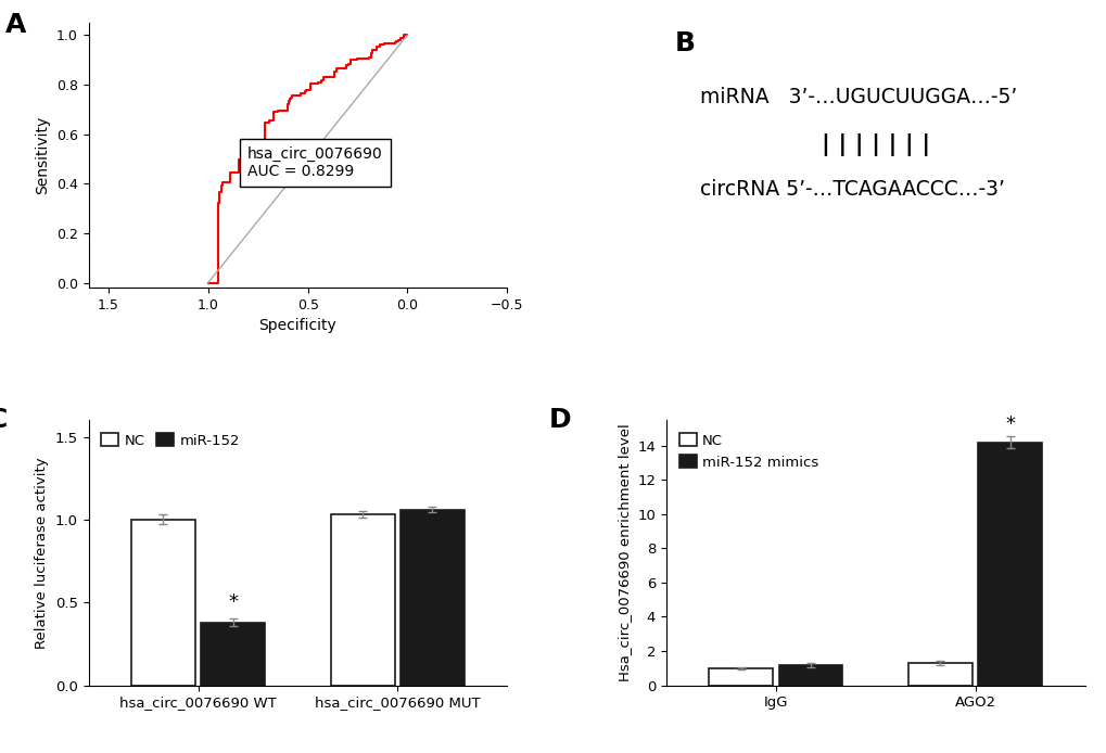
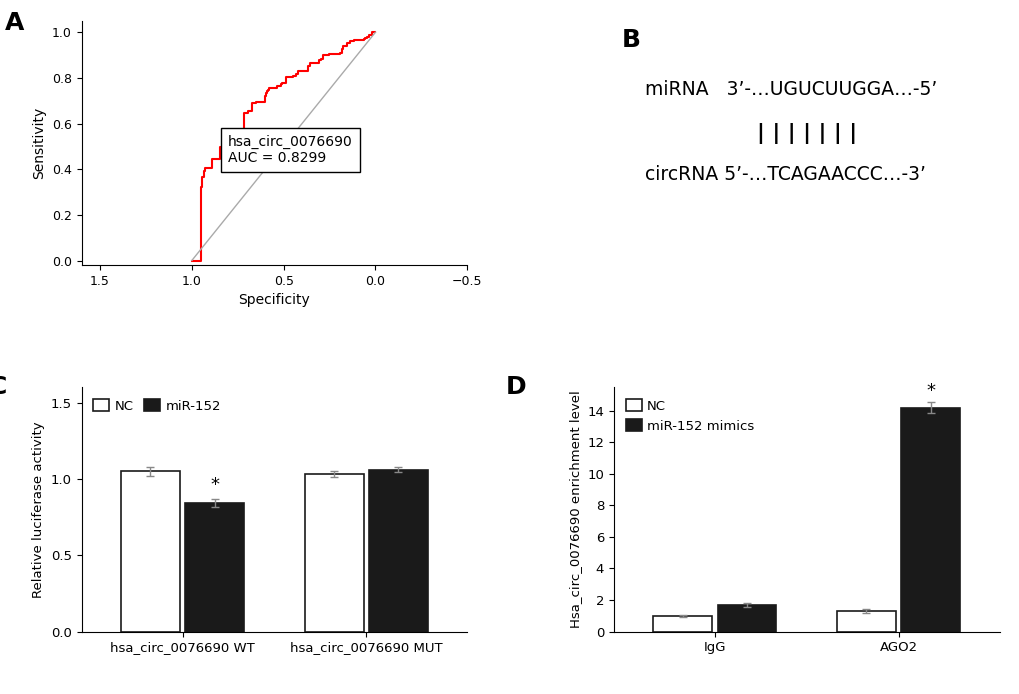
NC/hsa_circ_0076690 WT: 1.00 -> 1.05
miR-152/hsa_circ_0076690 WT: 0.38 -> 0.84
miR-152 mimics/IgG: 1.2 -> 1.7
